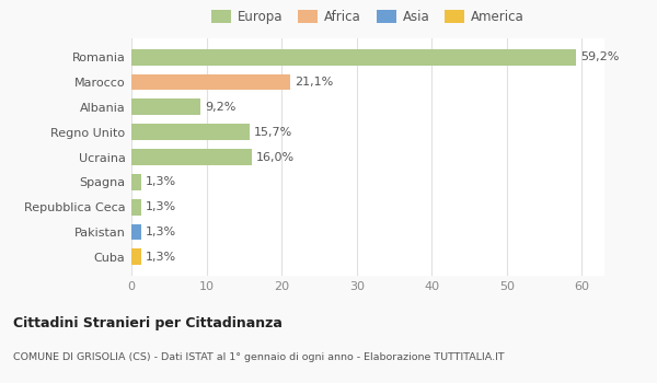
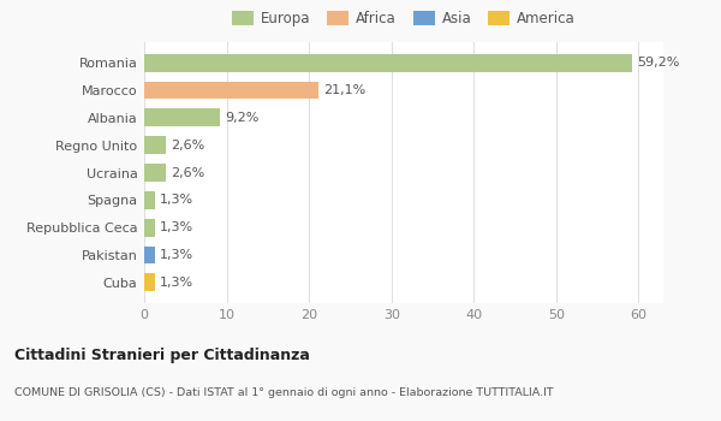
Regno Unito: 15,7% -> 2,6%
Ucraina: 16,0% -> 2,6%
